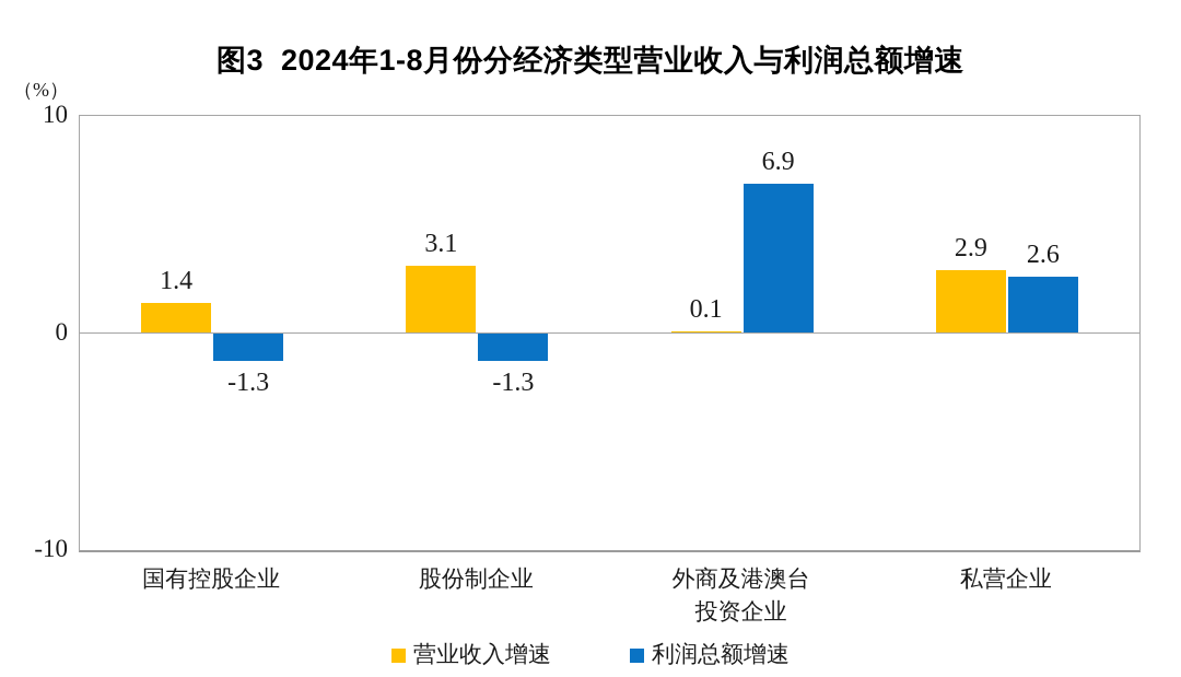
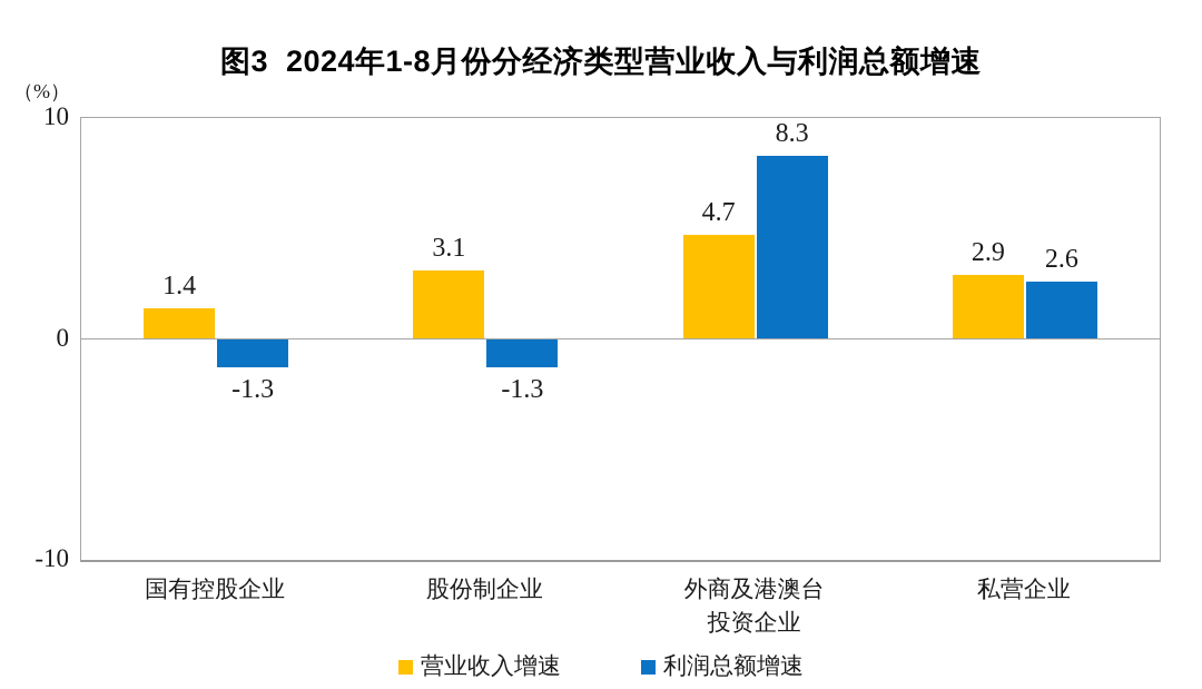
营业收入增速/外商及港澳台 投资企业: 0.1 -> 4.7
利润总额增速/外商及港澳台 投资企业: 6.9 -> 8.3
